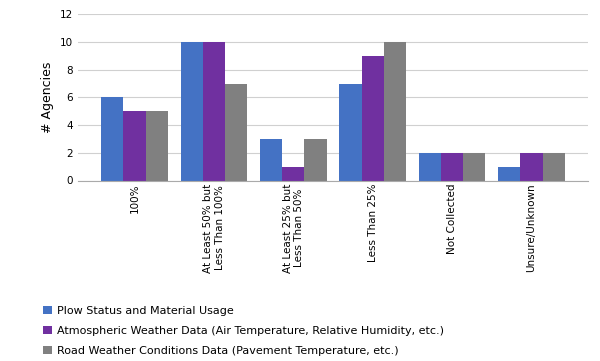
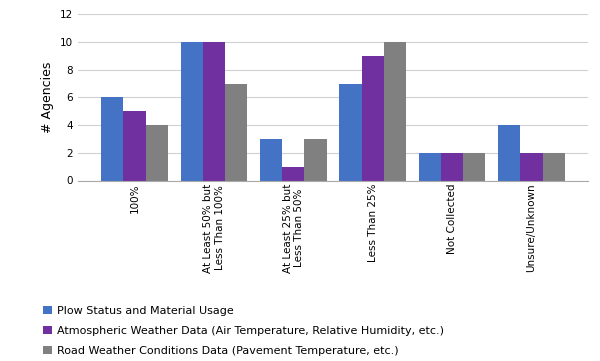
Road Weather Conditions Data (Pavement Temperature, etc.)/100%: 5 -> 4
Plow Status and Material Usage/Unsure/Unknown: 1 -> 4
